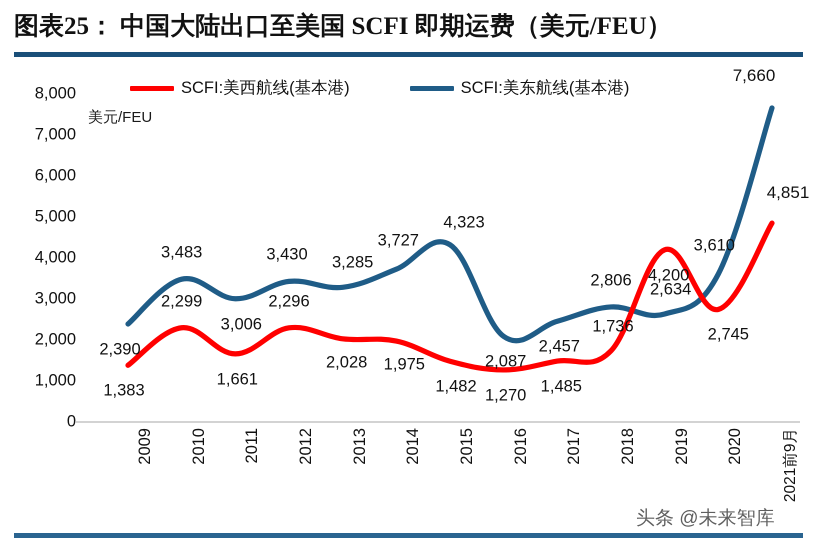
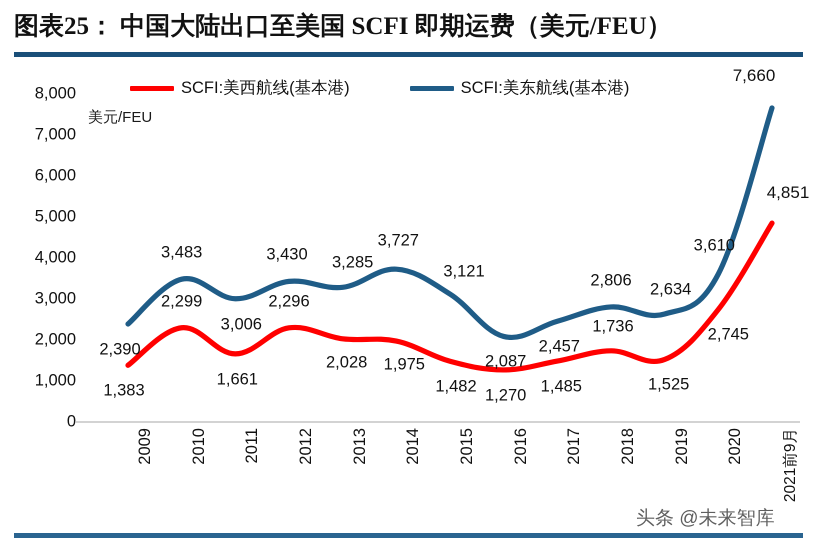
SCFI:美东航线(基本港)/2015: 4,323 -> 3,121
SCFI:美西航线(基本港)/2019: 4,200 -> 1,525
